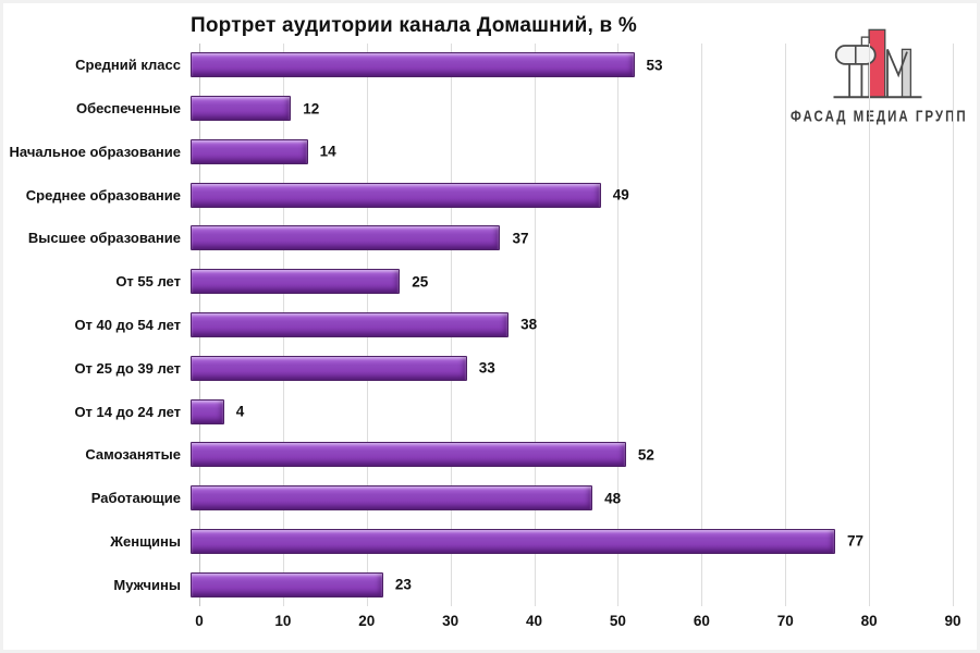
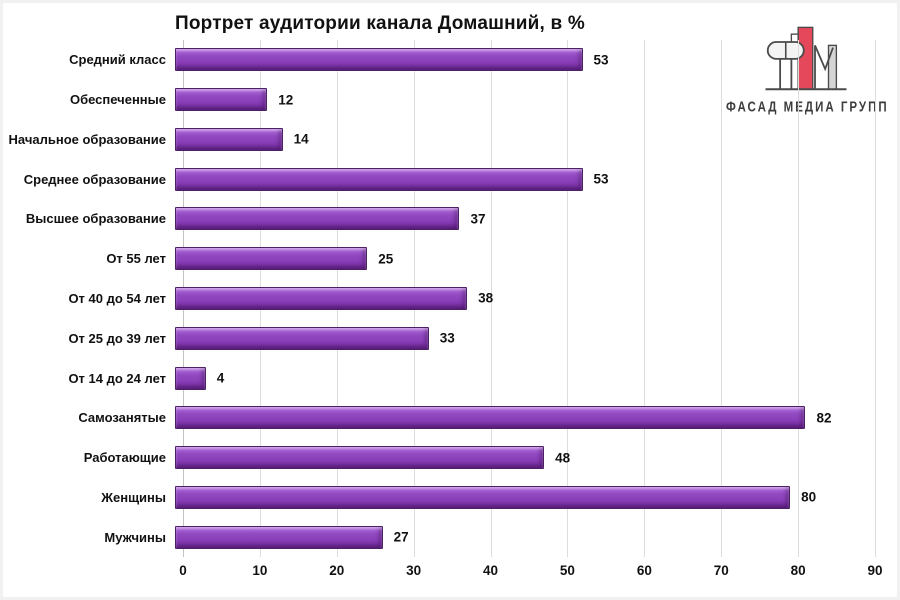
Среднее образование: 49 -> 53
Самозанятые: 52 -> 82
Женщины: 77 -> 80
Мужчины: 23 -> 27
